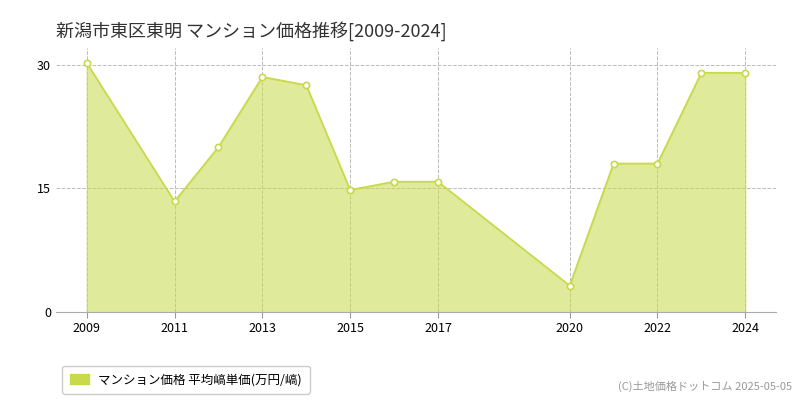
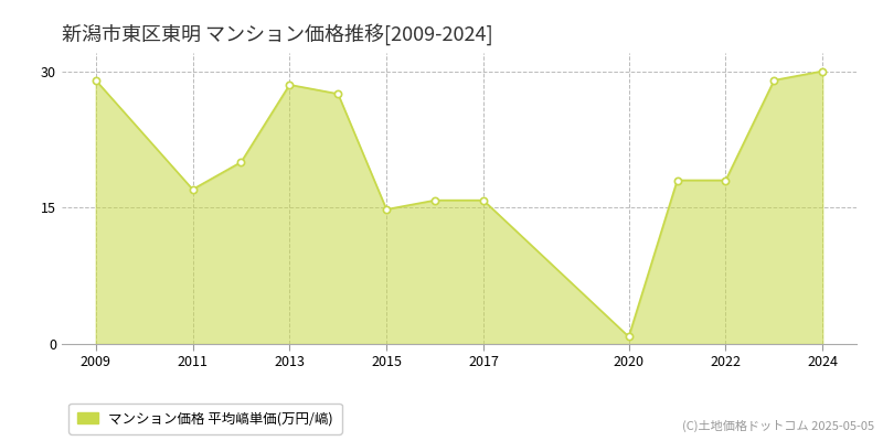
2009: 30.2 -> 29.0
2011: 13.4 -> 17.0
2020: 3.2 -> 0.8
2024: 29.0 -> 30.0
